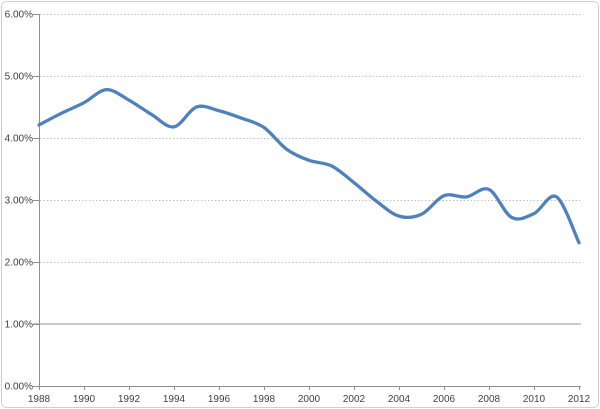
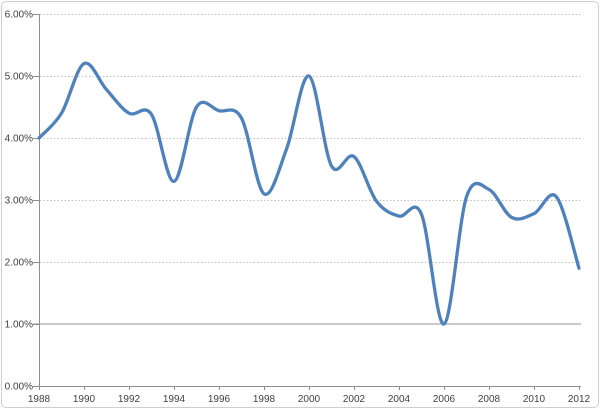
1988: 4.2% -> 4.0%
1990: 4.6% -> 5.2%
1992: 4.6% -> 4.4%
1994: 4.2% -> 3.3%
1998: 4.2% -> 3.1%
2000: 3.6% -> 5.0%
2002: 3.3% -> 3.7%
2006: 3.1% -> 1.0%
2012: 2.3% -> 1.9%
